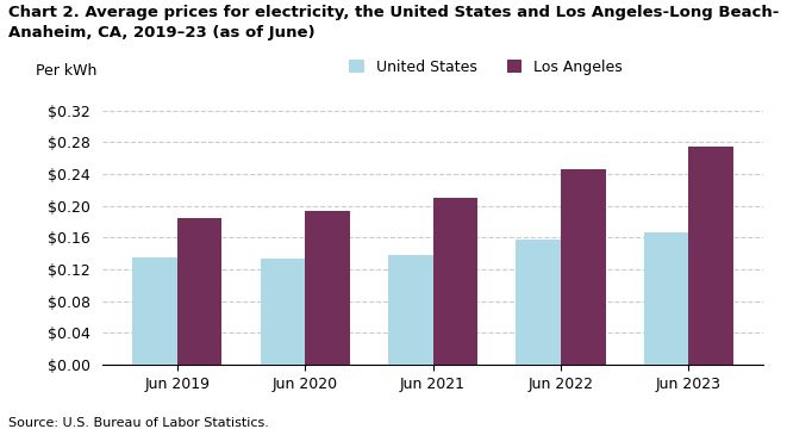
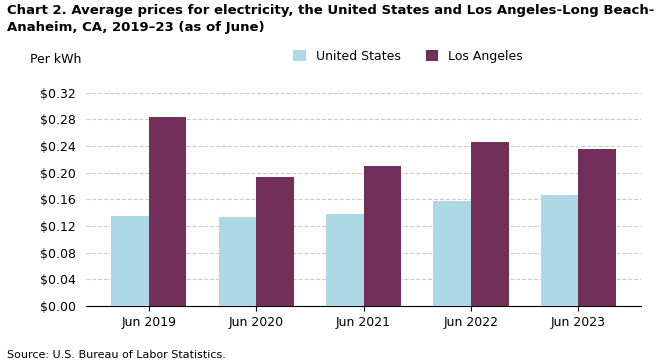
Los Angeles/Jun 2019: $0.185 -> $0.284
Los Angeles/Jun 2023: $0.274 -> $0.236
